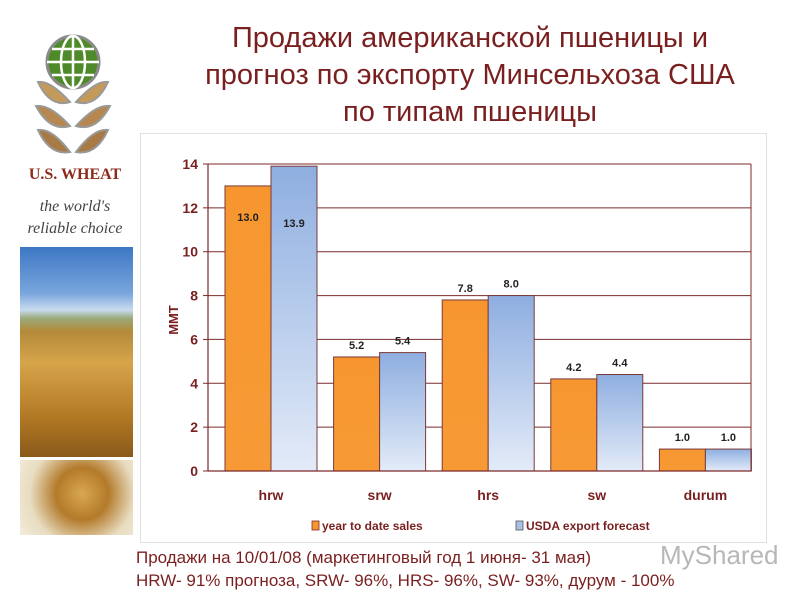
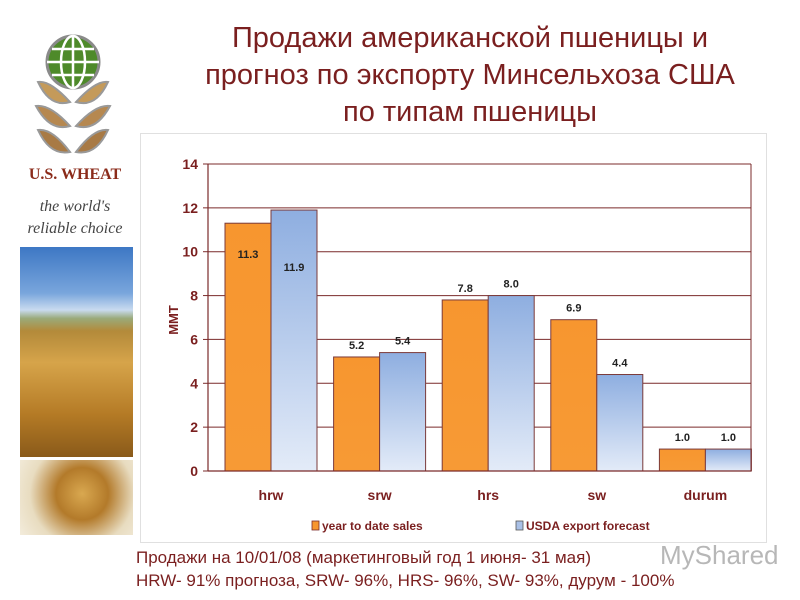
year to date sales/hrw: 13.0 -> 11.3
USDA export forecast/hrw: 13.9 -> 11.9
year to date sales/sw: 4.2 -> 6.9
